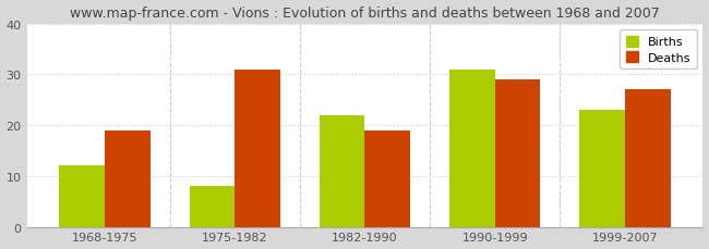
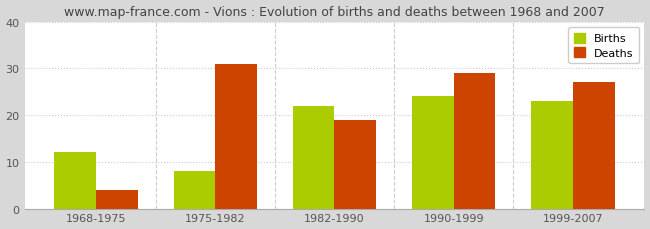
Deaths/1968-1975: 19 -> 4
Births/1990-1999: 31 -> 24
